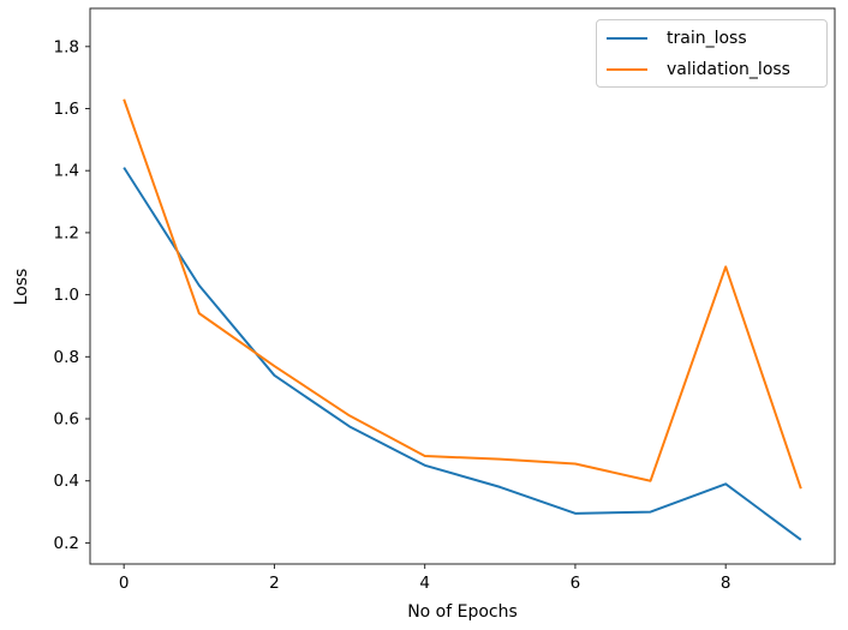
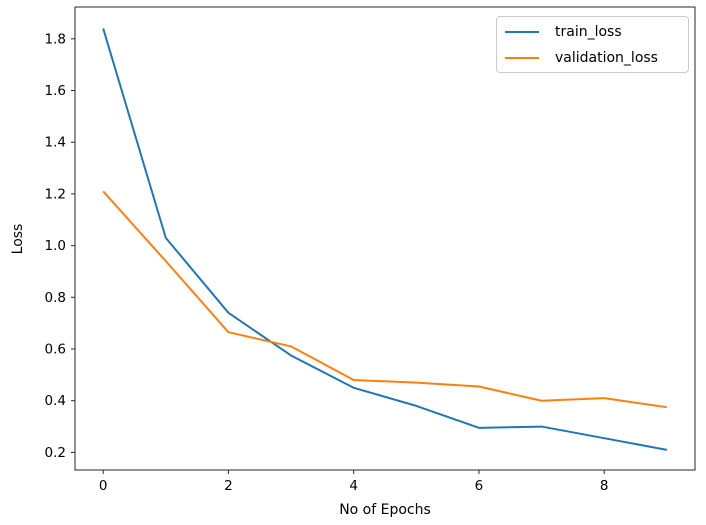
train_loss/0: 1.41 -> 1.84
validation_loss/0: 1.63 -> 1.21
validation_loss/2: 0.77 -> 0.67
train_loss/8: 0.39 -> 0.26
validation_loss/8: 1.09 -> 0.41
